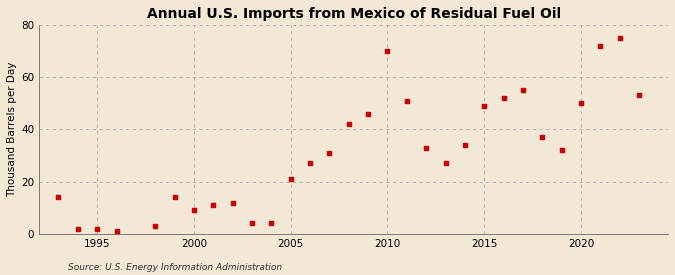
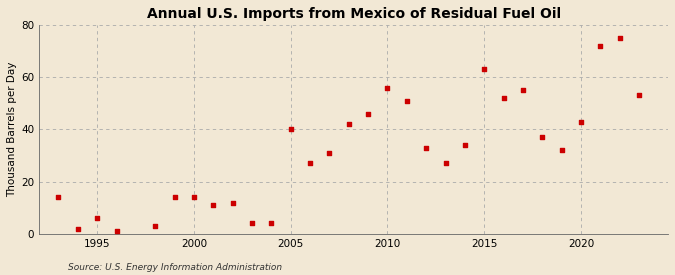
1995: 2 -> 6
2000: 9 -> 14
2005: 21 -> 40
2010: 70 -> 56
2015: 49 -> 63
2020: 50 -> 43
